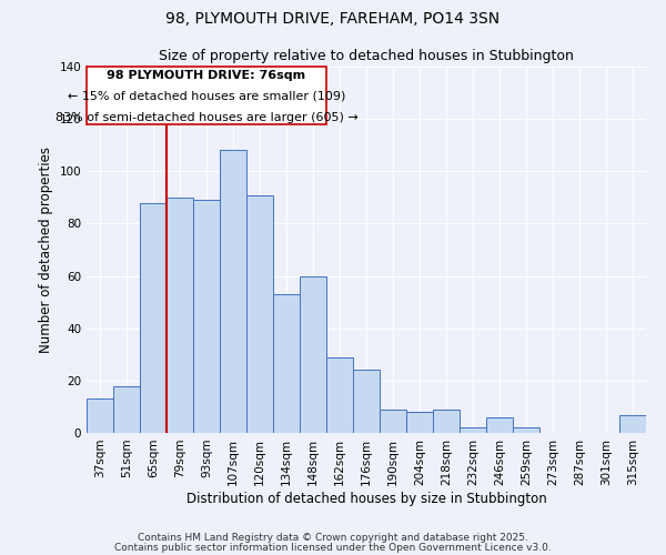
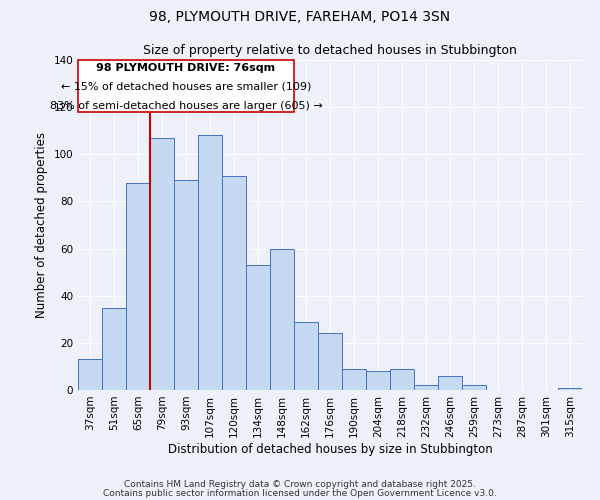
51sqm: 18 -> 35
79sqm: 90 -> 107
315sqm: 7 -> 1
